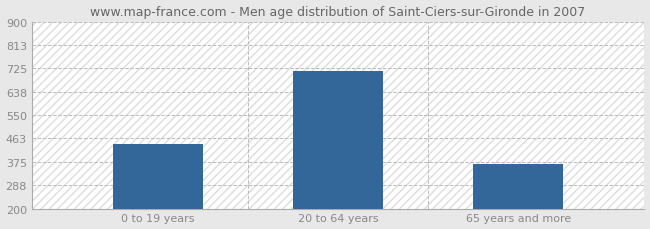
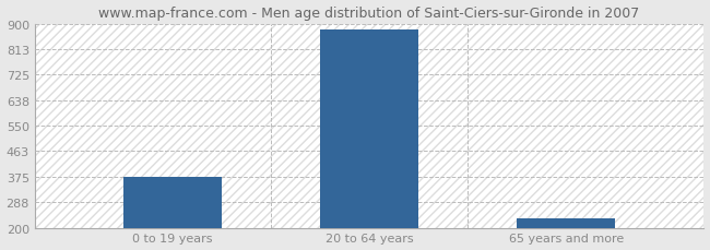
0 to 19 years: 440 -> 375
20 to 64 years: 715 -> 878
65 years and more: 365 -> 232
